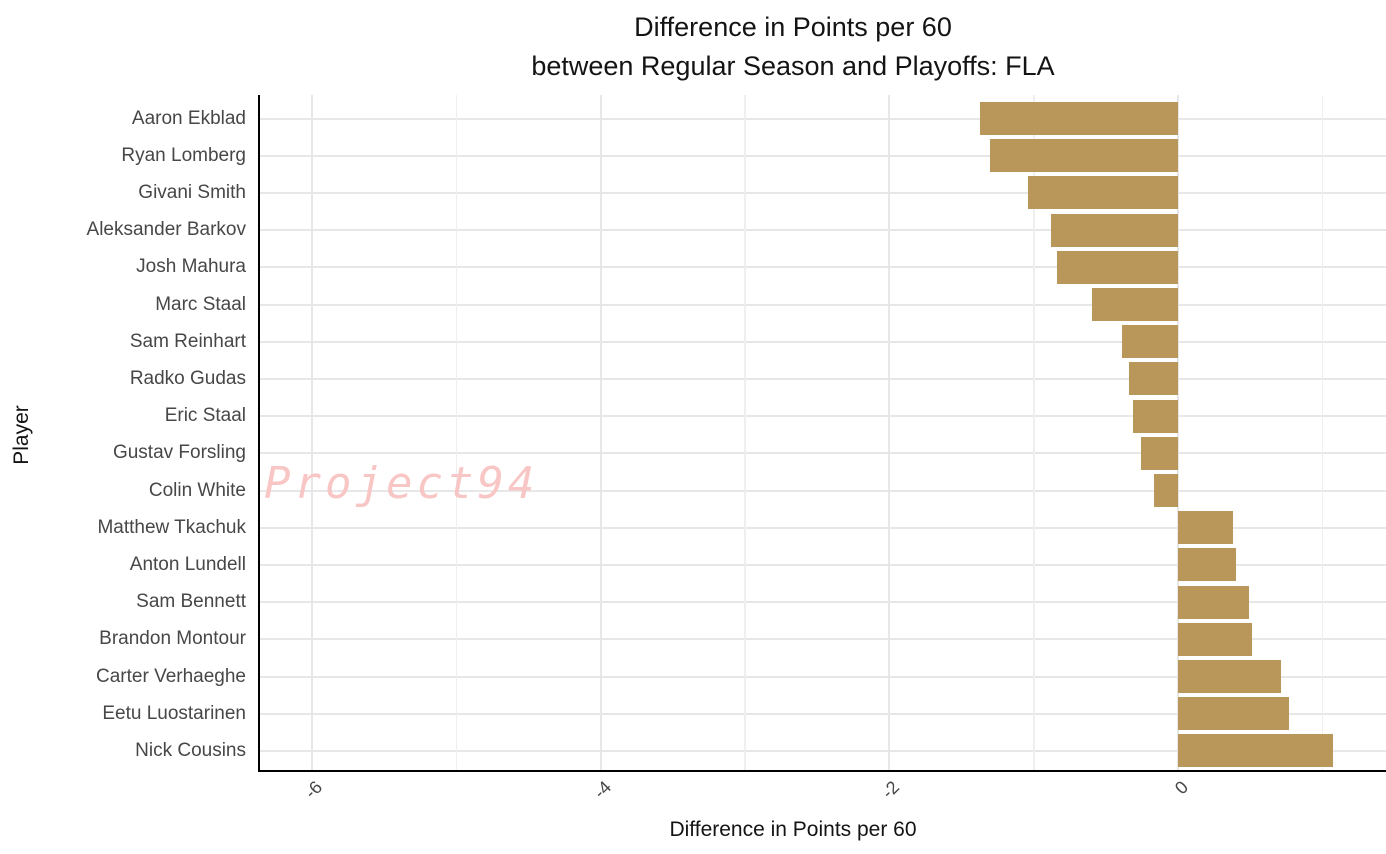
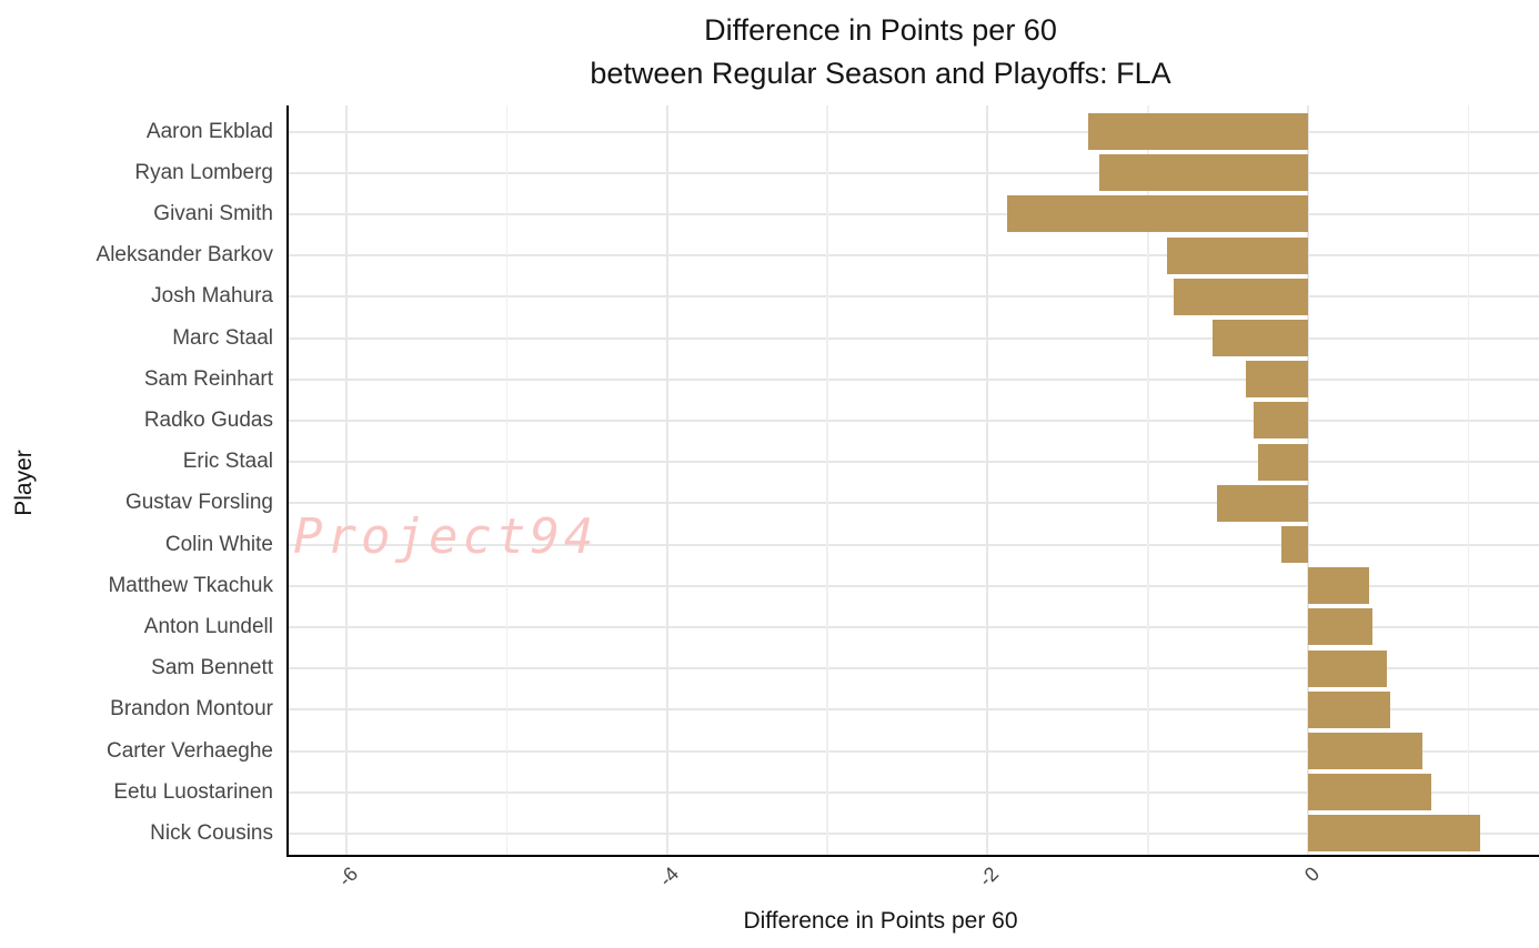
Givani Smith: -1.04 -> -1.88
Gustav Forsling: -0.26 -> -0.57
